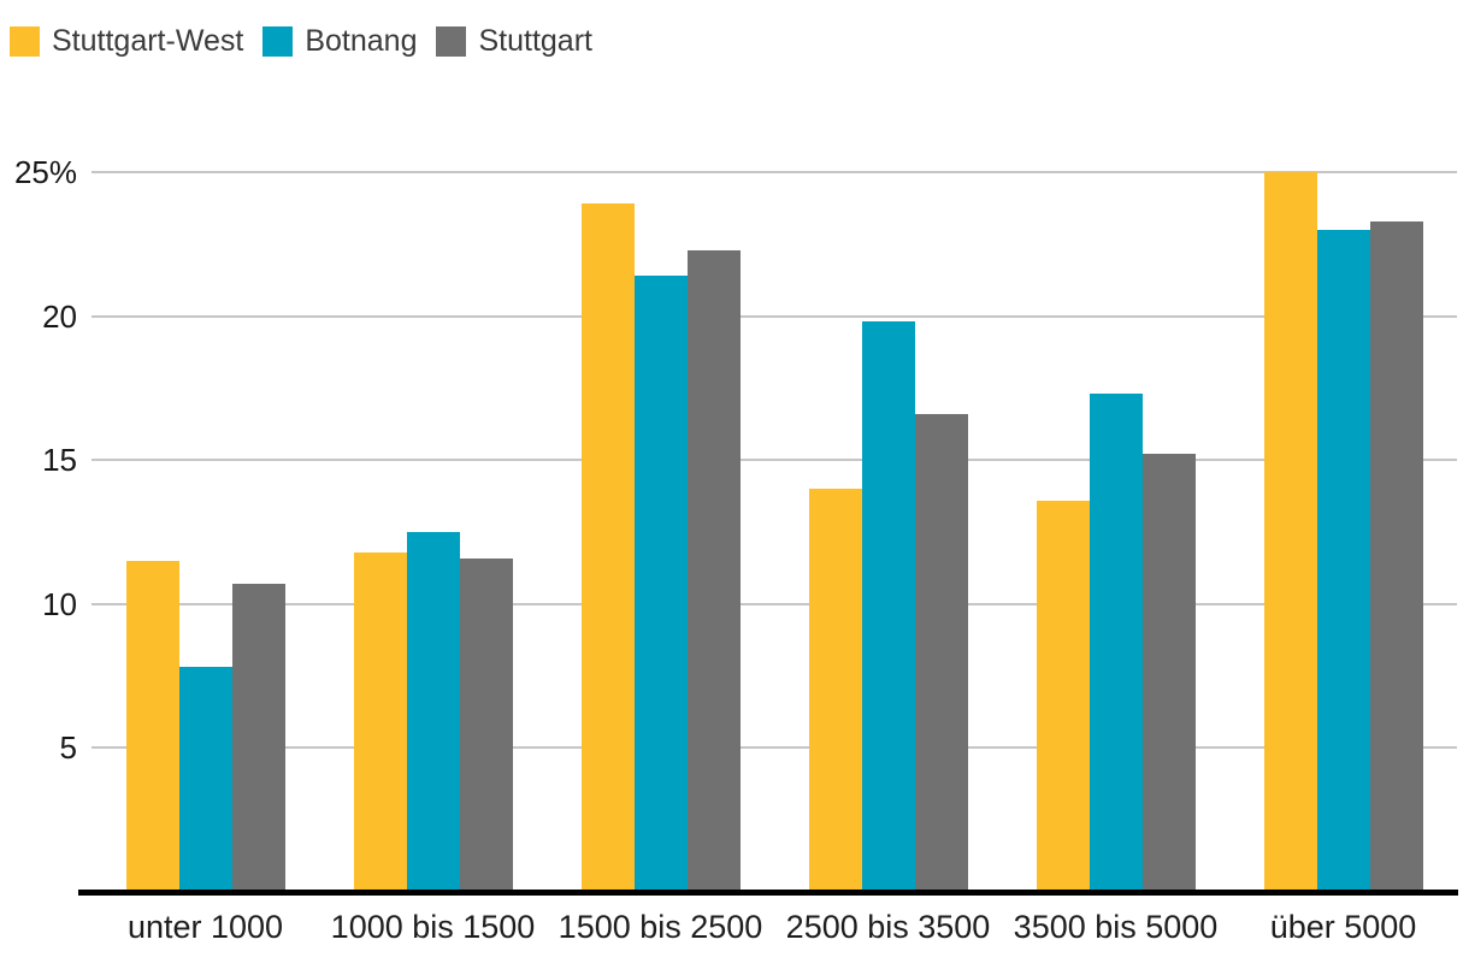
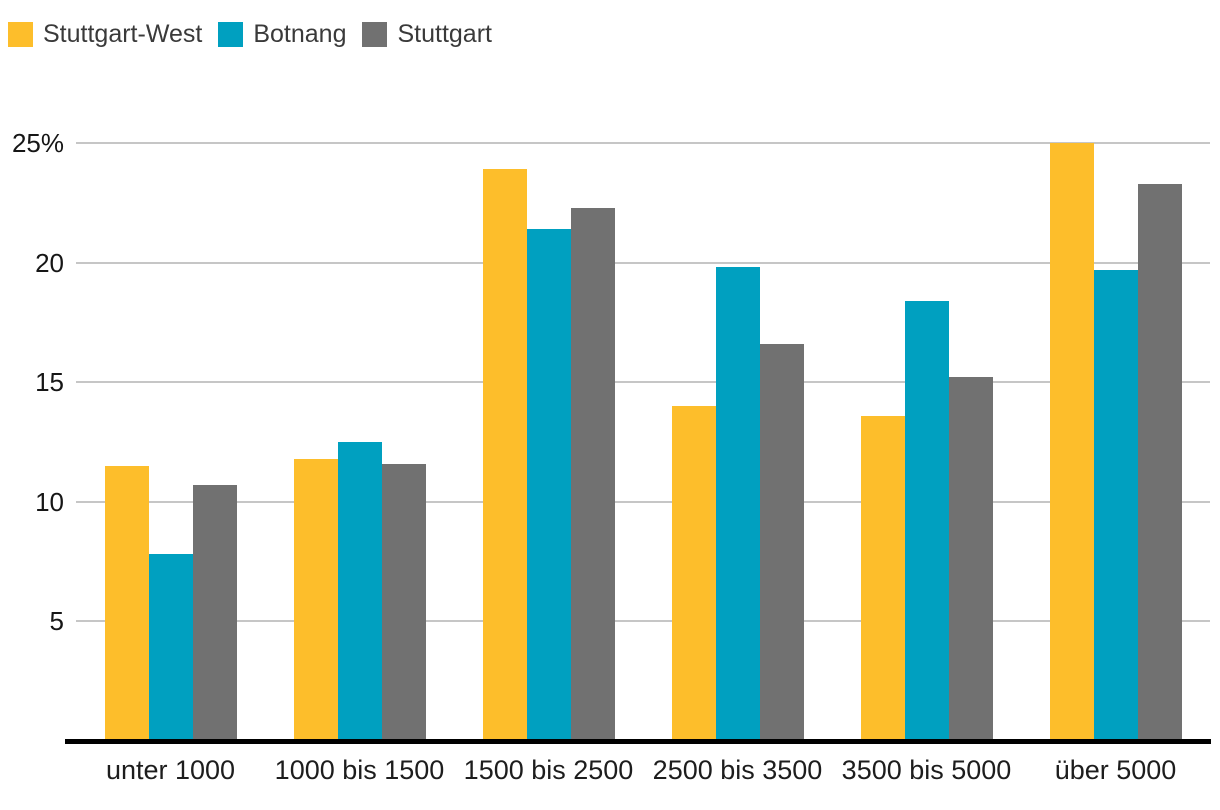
Botnang/3500 bis 5000: 17.3% -> 18.4%
Botnang/über 5000: 23.0% -> 19.7%
